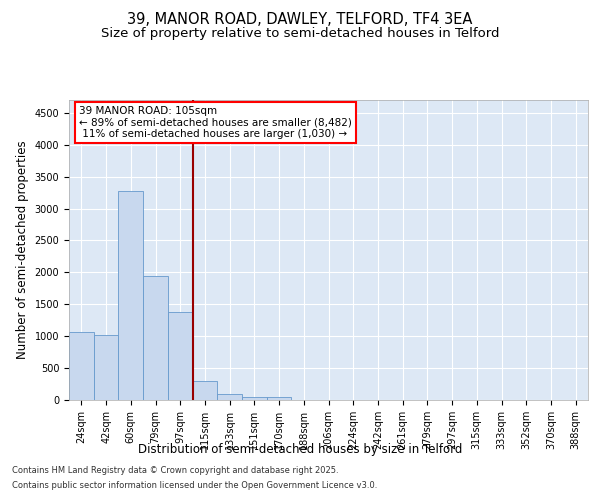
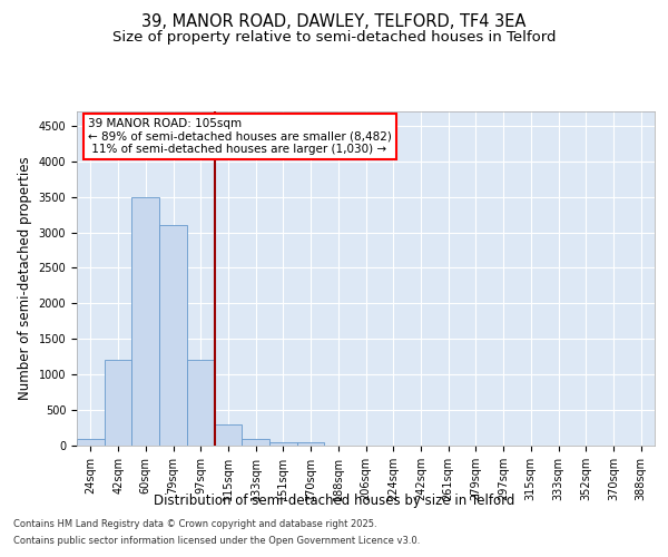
24sqm: 1060 -> 100
42sqm: 1020 -> 1200
60sqm: 3280 -> 3500
79sqm: 1940 -> 3100
97sqm: 1380 -> 1200
